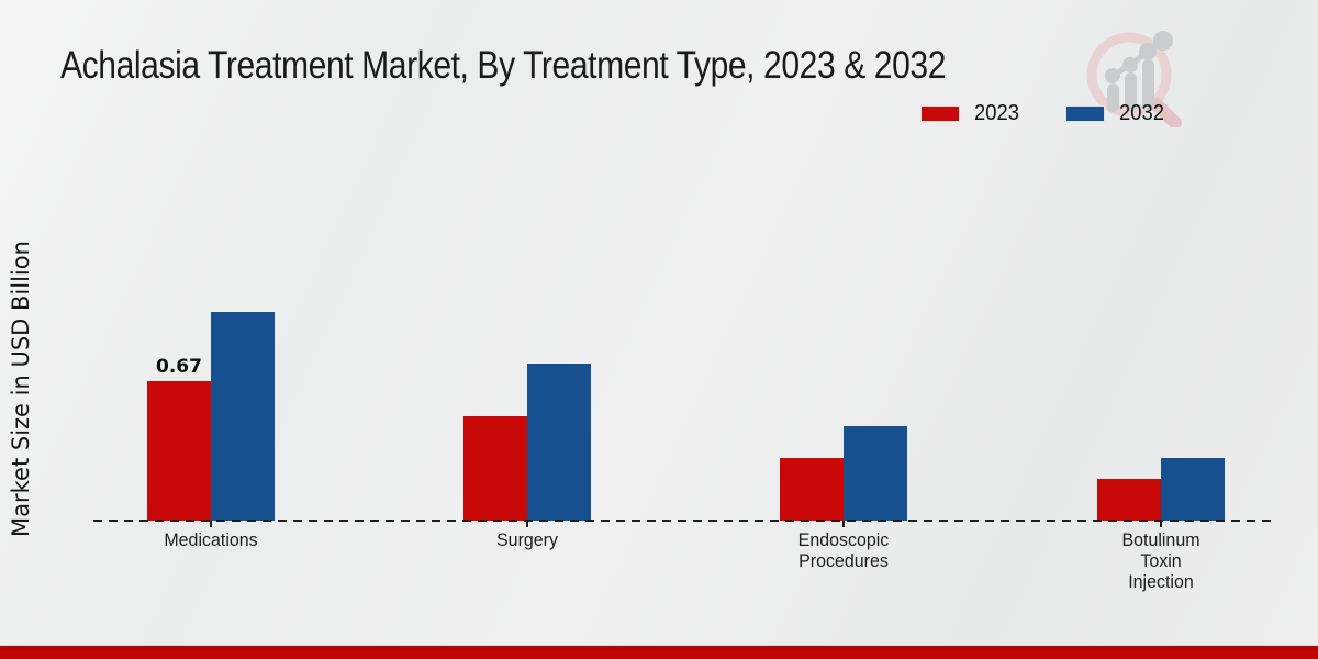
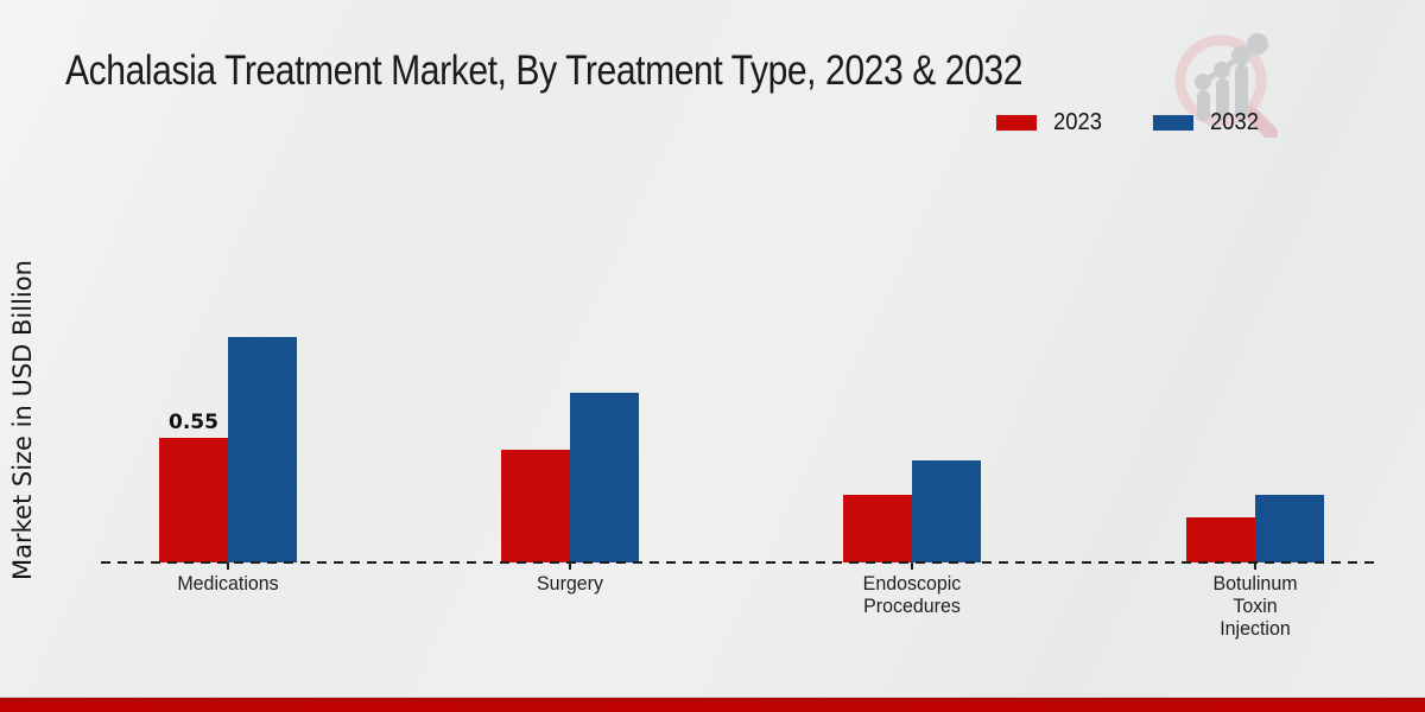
2023/Medications: 0.67 -> 0.55
